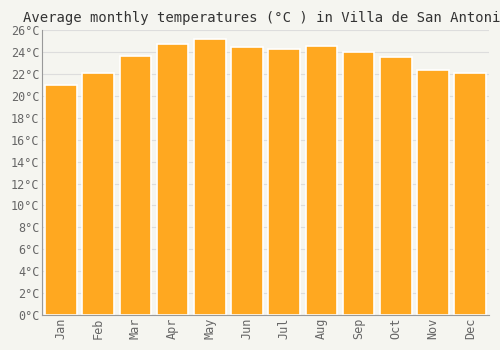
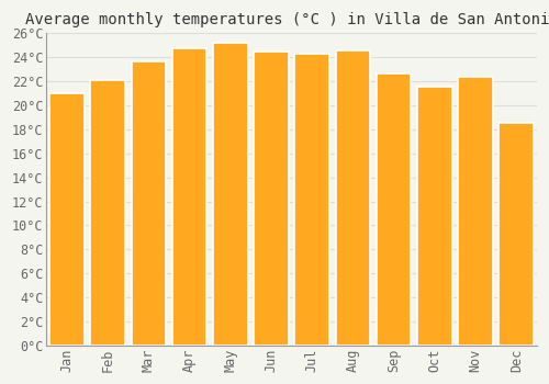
Sep: 24.0°C -> 22.7°C
Oct: 23.6°C -> 21.6°C
Dec: 22.1°C -> 18.5°C
